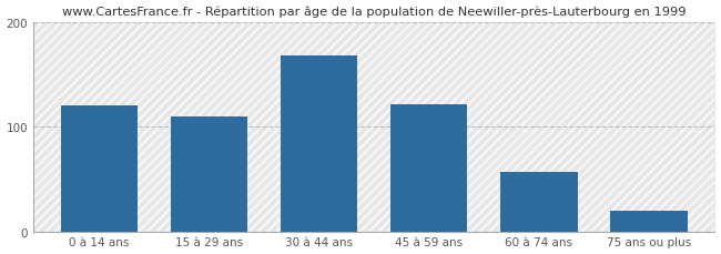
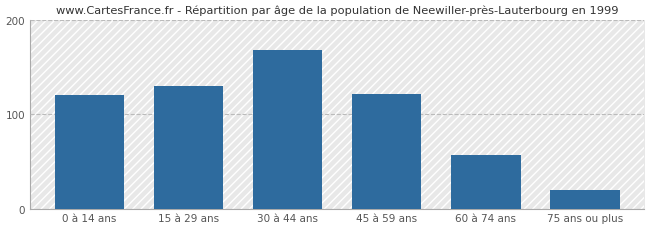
15 à 29 ans: 110 -> 130
